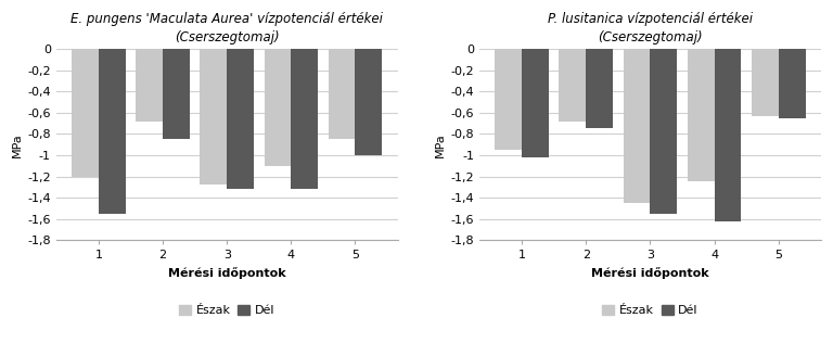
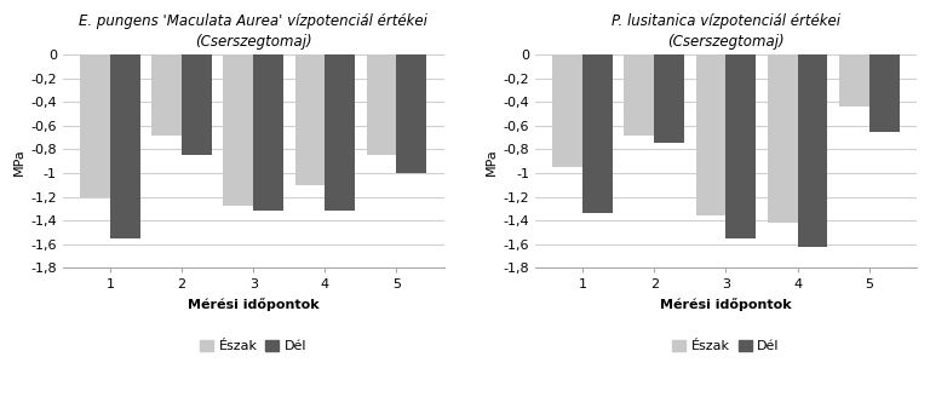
P. lusitanica vízpotenciál értékei (Cserszegtomaj)/Dél/1: -1,02 -> -1,34
P. lusitanica vízpotenciál értékei (Cserszegtomaj)/Észak/3: -1,45 -> -1,36
P. lusitanica vízpotenciál értékei (Cserszegtomaj)/Észak/4: -1,25 -> -1,42
P. lusitanica vízpotenciál értékei (Cserszegtomaj)/Észak/5: -0,63 -> -0,44
